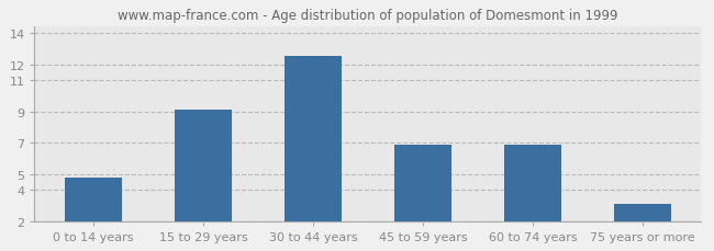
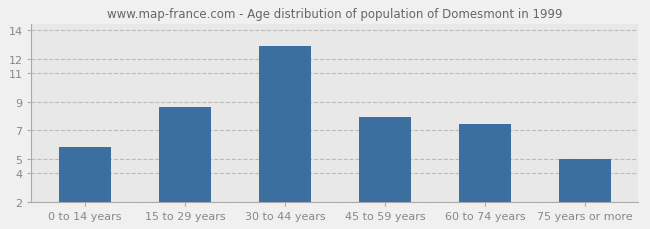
0 to 14 years: 4.8 -> 5.8
15 to 29 years: 9.1 -> 8.6
30 to 44 years: 12.5 -> 12.9
45 to 59 years: 6.9 -> 7.9
60 to 74 years: 6.9 -> 7.4
75 years or more: 3.1 -> 5.0
